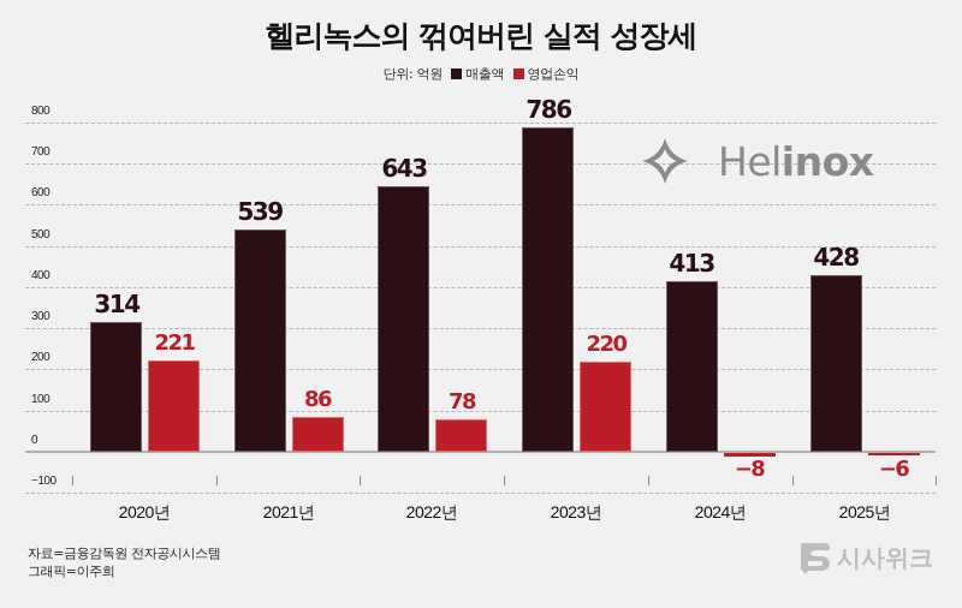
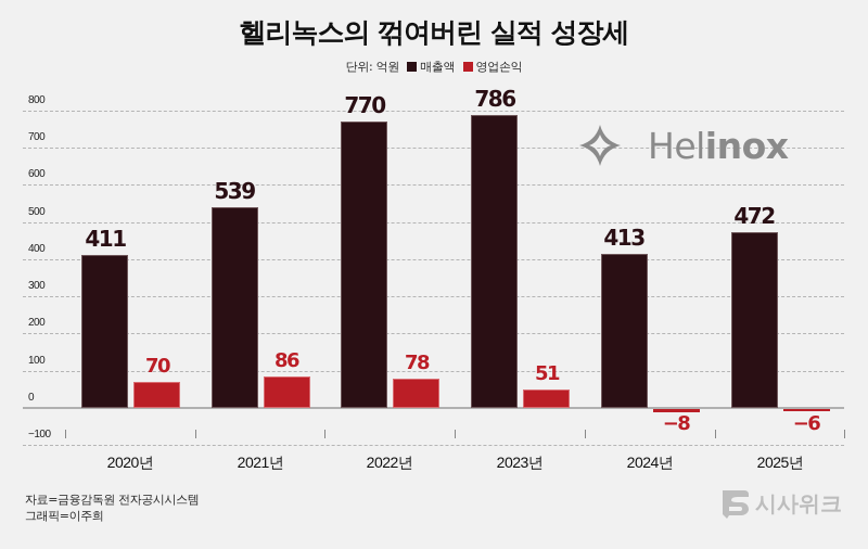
매출액/2020년: 314 -> 411
영업손익/2020년: 221 -> 70
매출액/2022년: 643 -> 770
영업손익/2023년: 220 -> 51
매출액/2025년: 428 -> 472
